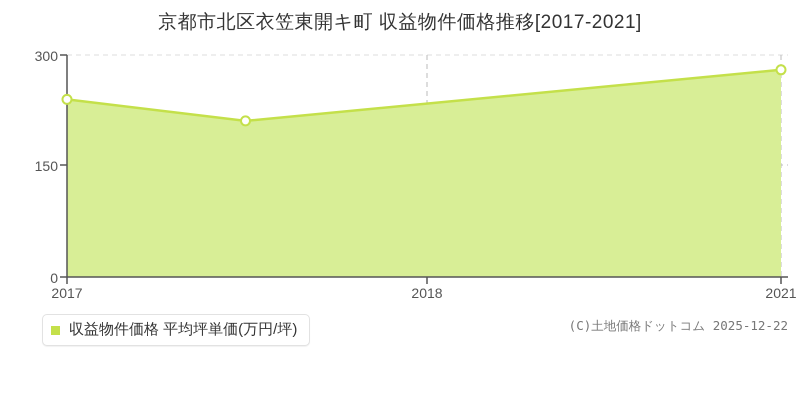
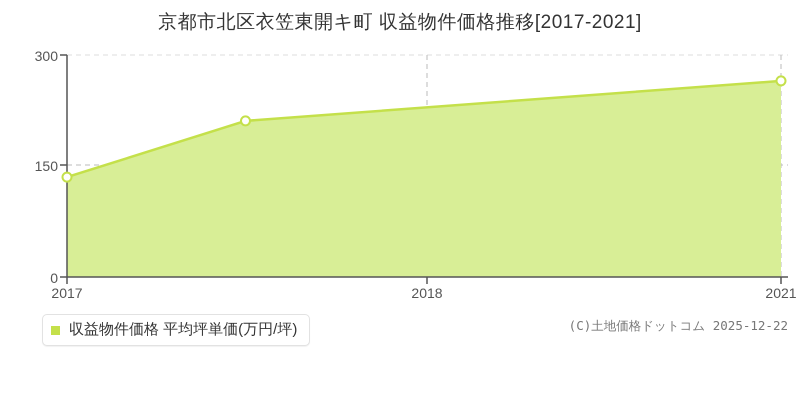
2017: 240 -> 140
2021: 280 -> 260
